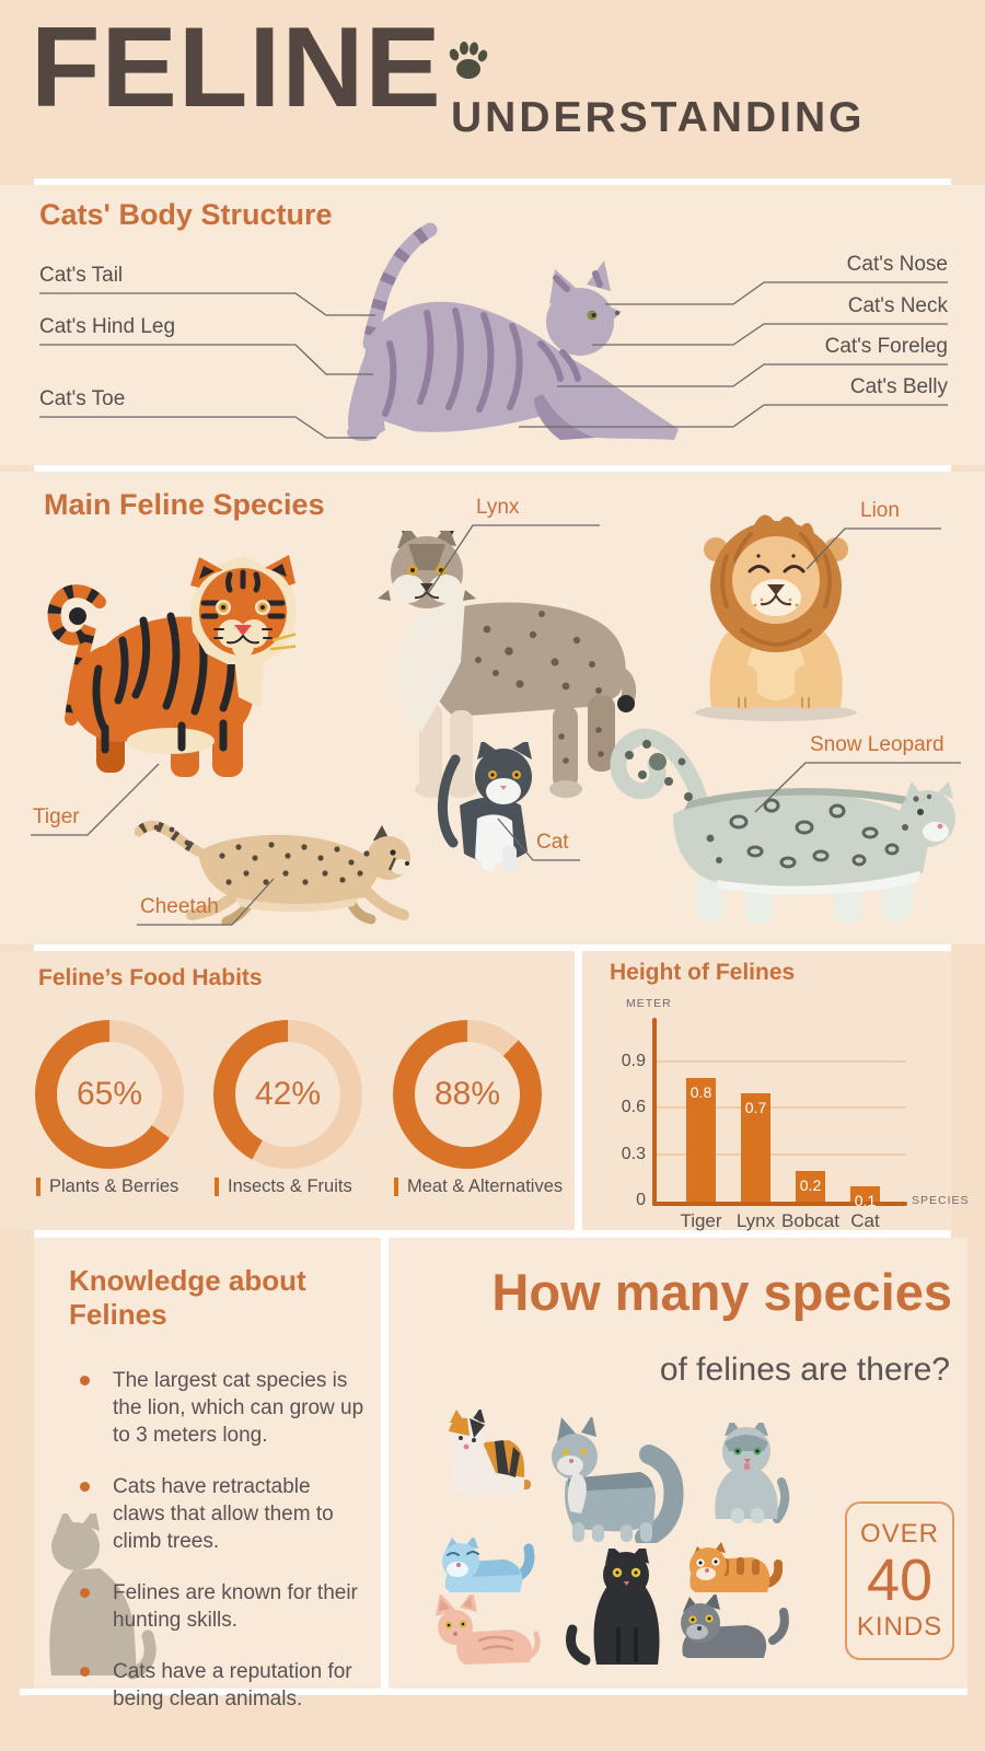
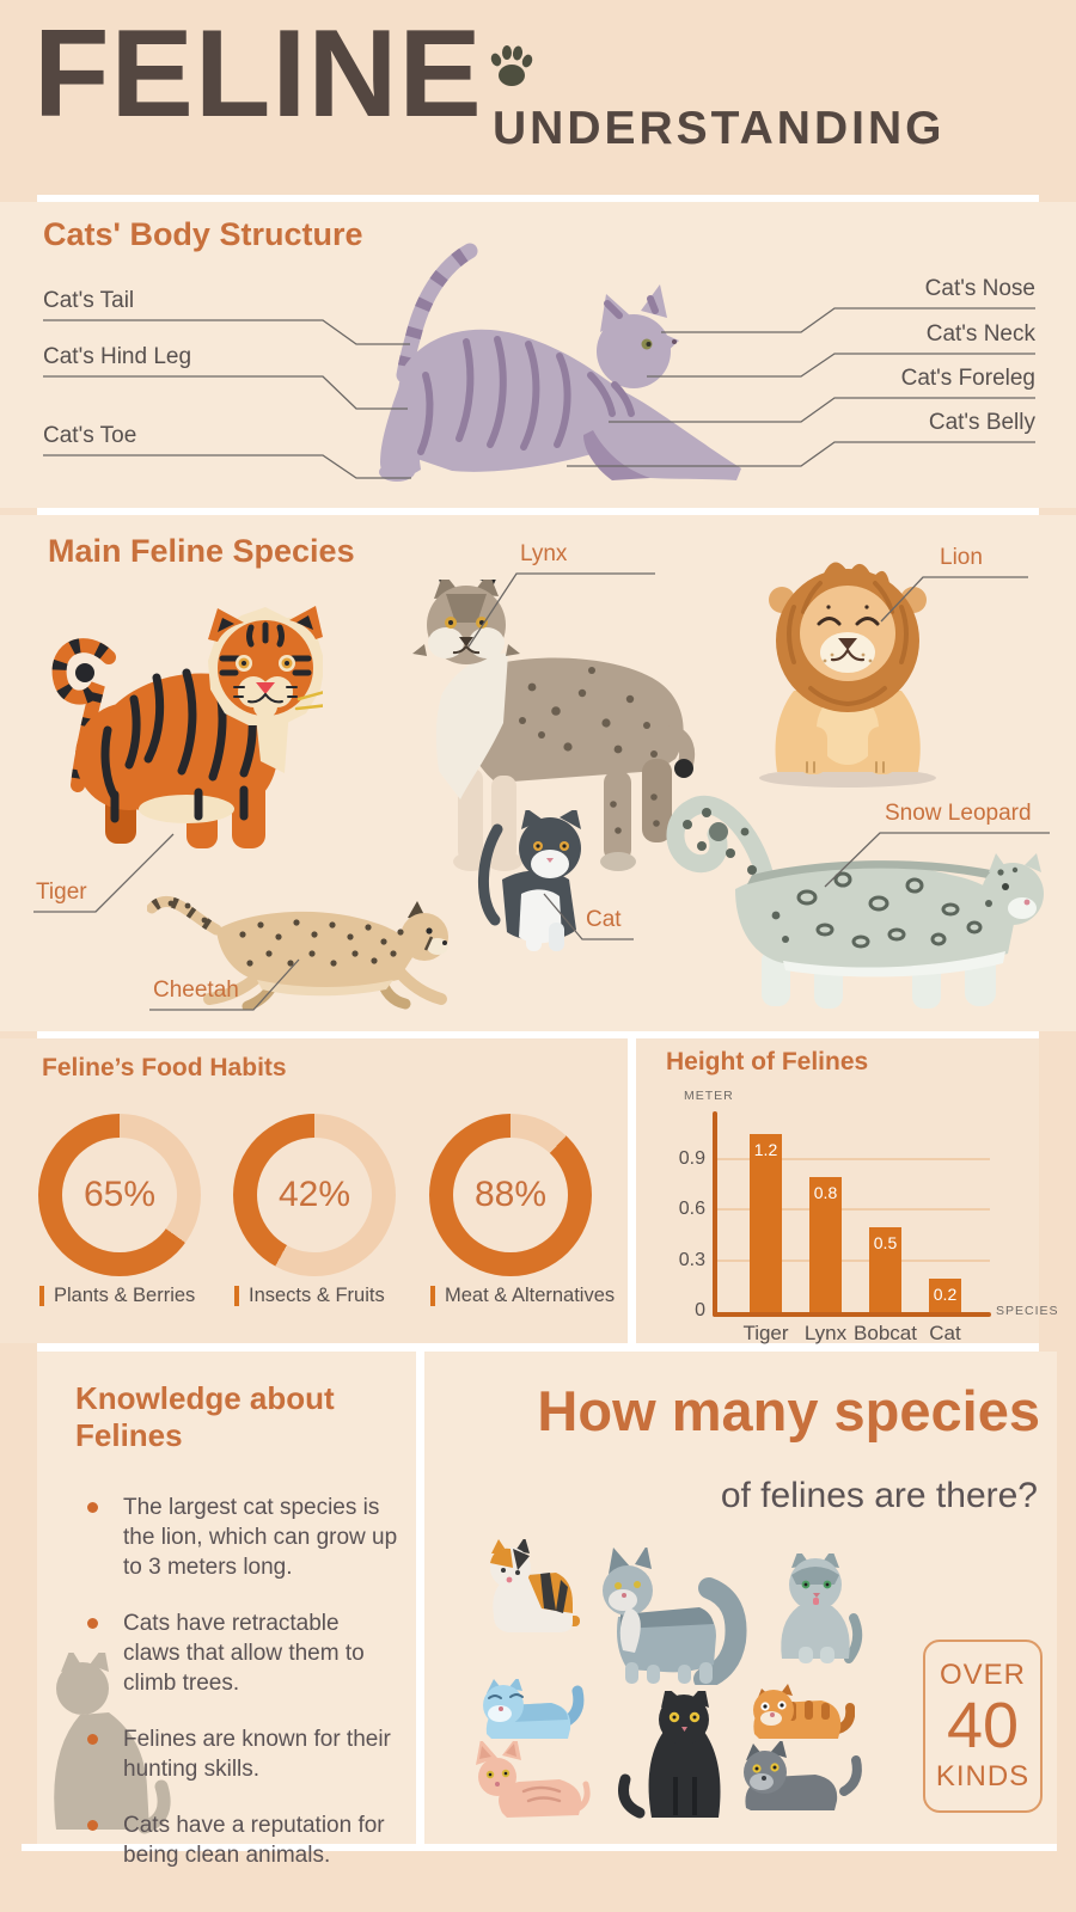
Height of Felines/Tiger: 0.8 -> 1.2
Height of Felines/Lynx: 0.7 -> 0.8
Height of Felines/Bobcat: 0.2 -> 0.5
Height of Felines/Cat: 0.1 -> 0.2
